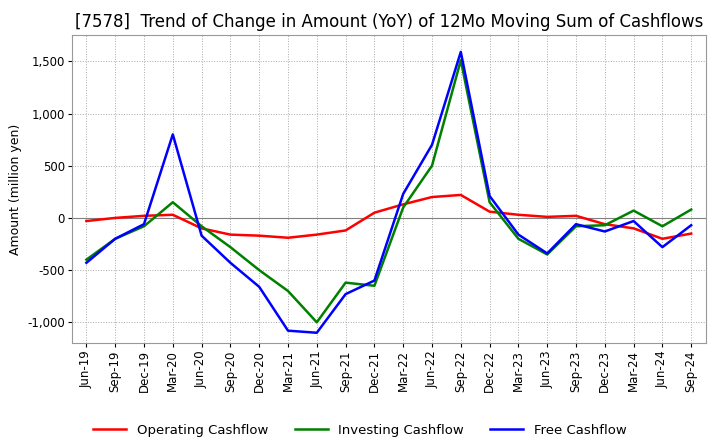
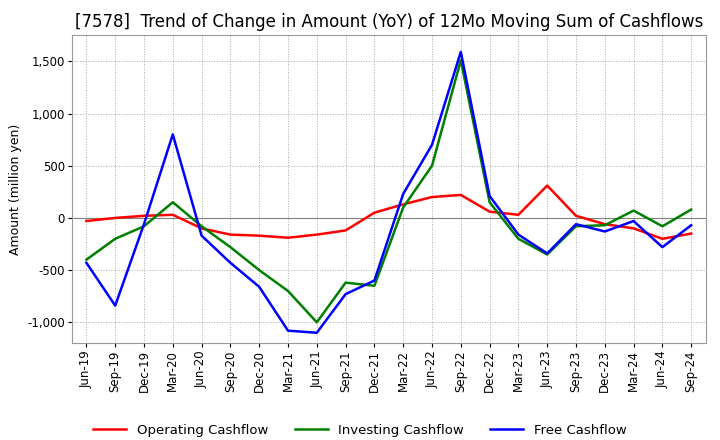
Free Cashflow/Sep-19: -200 -> -840
Operating Cashflow/Jun-23: 10 -> 310
